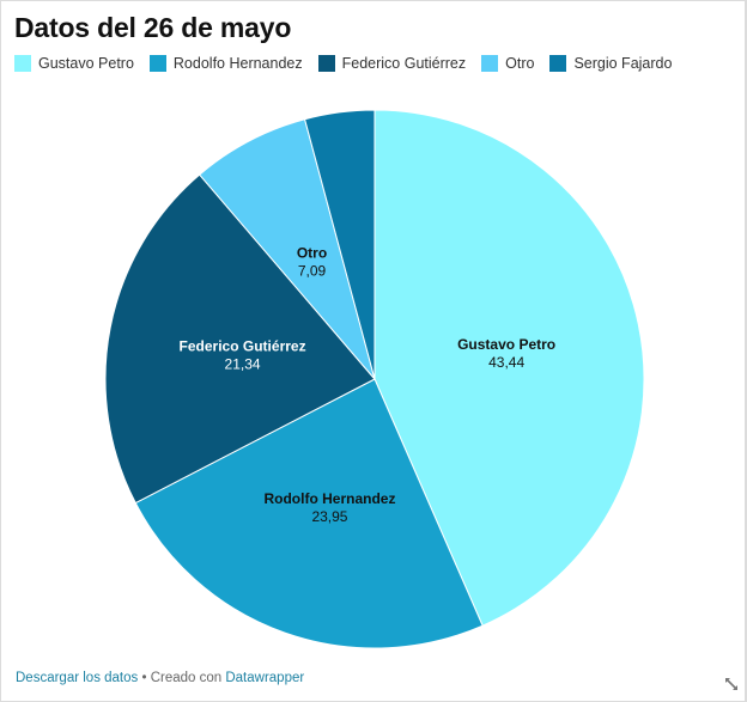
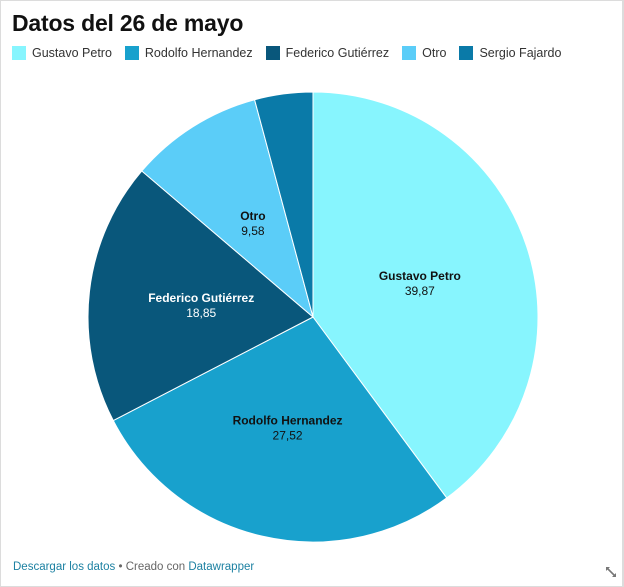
Gustavo Petro: 43,44 -> 39,87
Rodolfo Hernandez: 23,95 -> 27,52
Federico Gutiérrez: 21,34 -> 18,85
Otro: 7,09 -> 9,58
